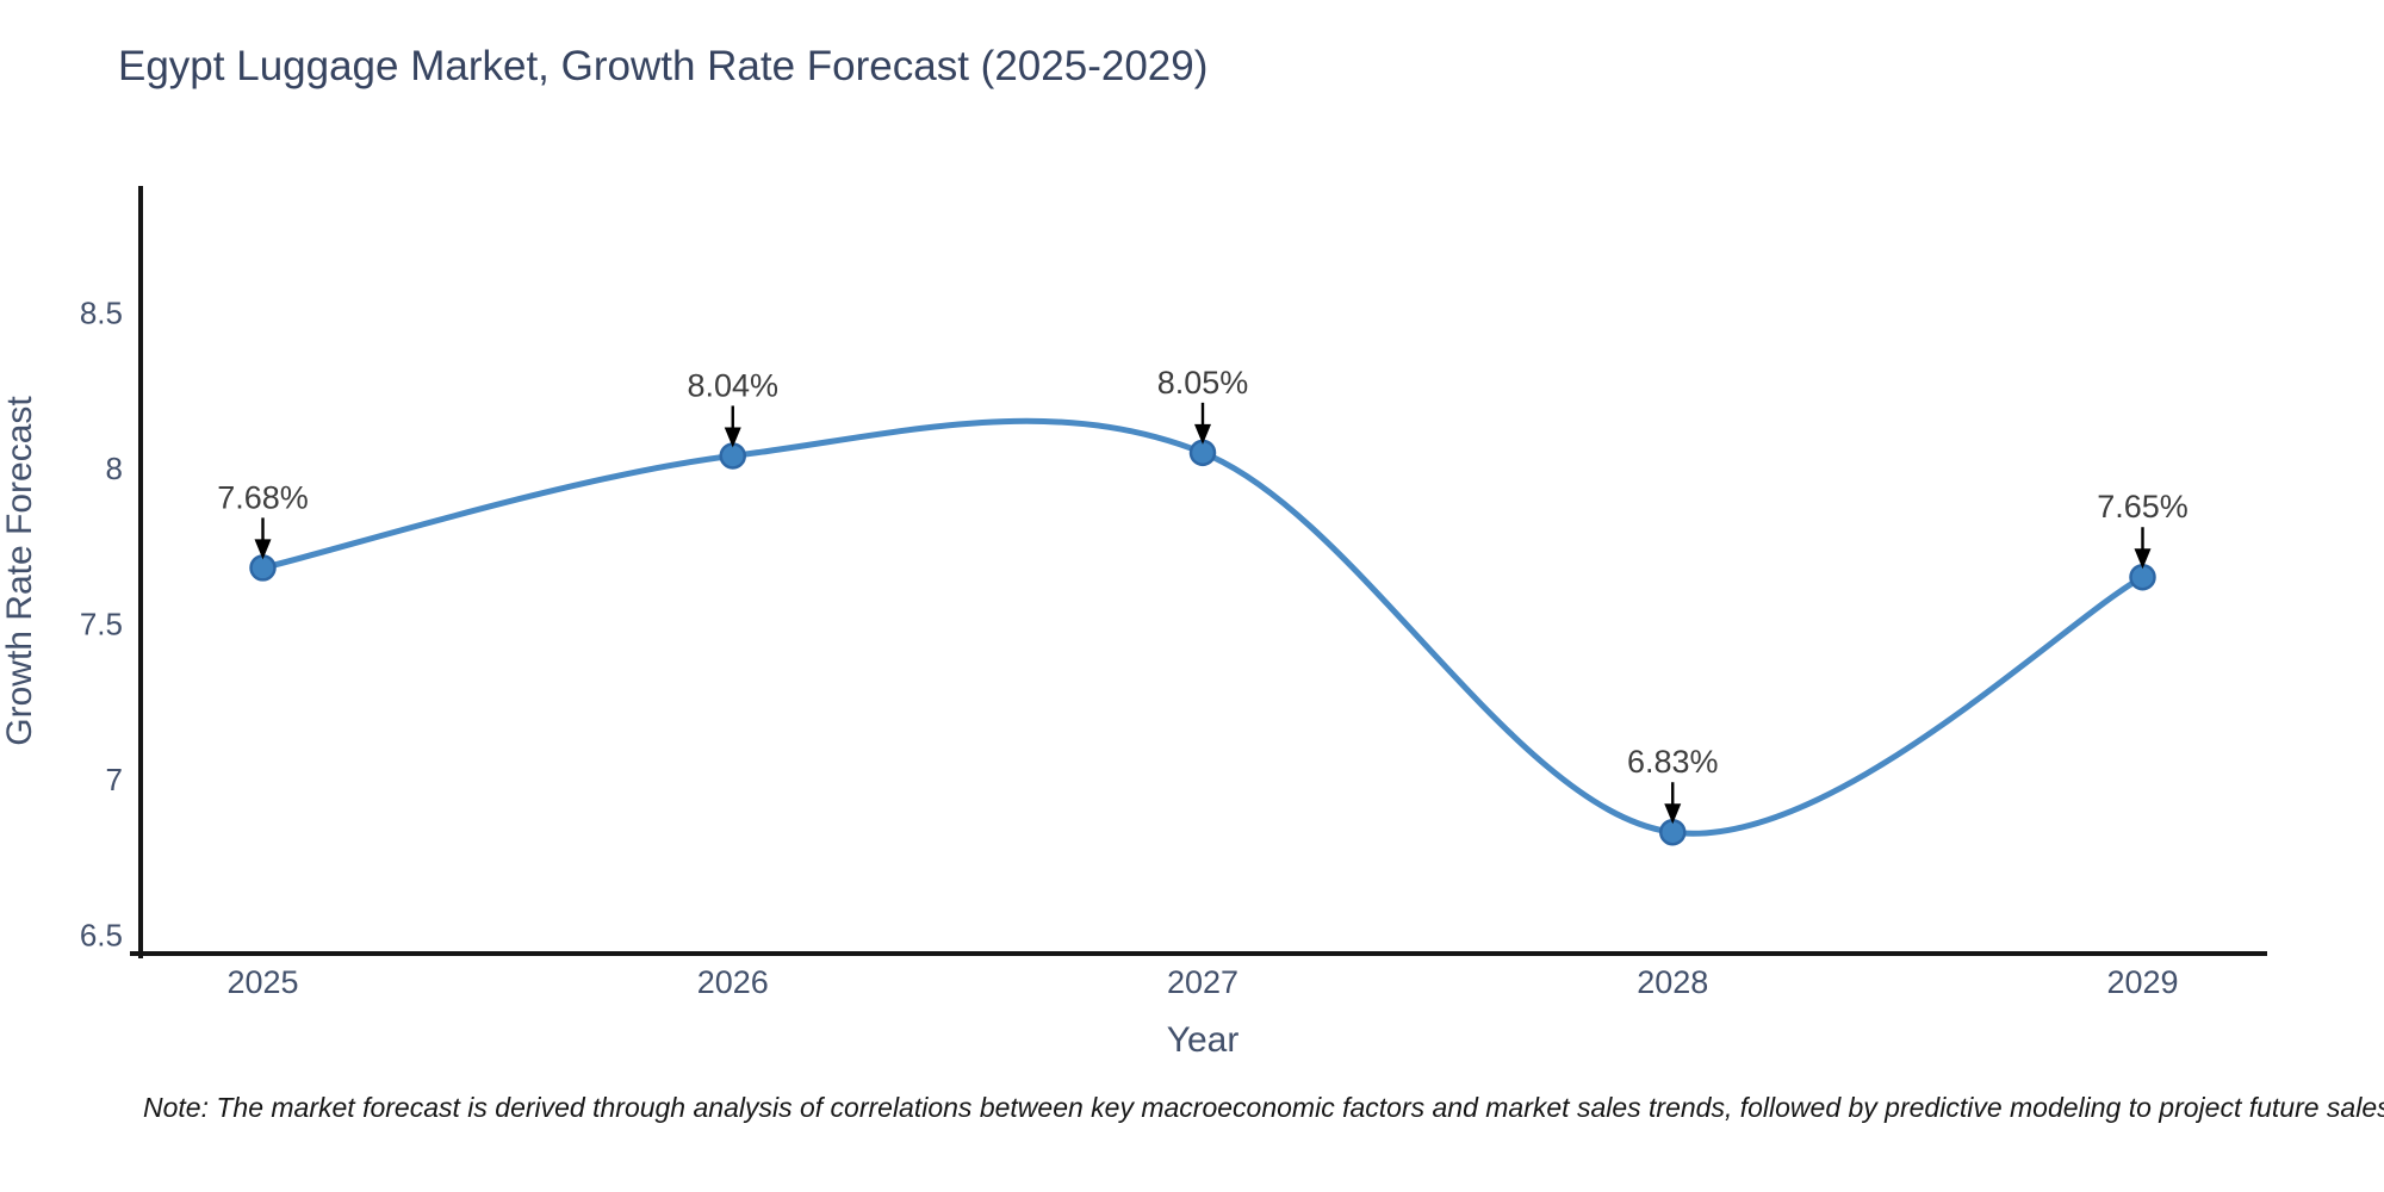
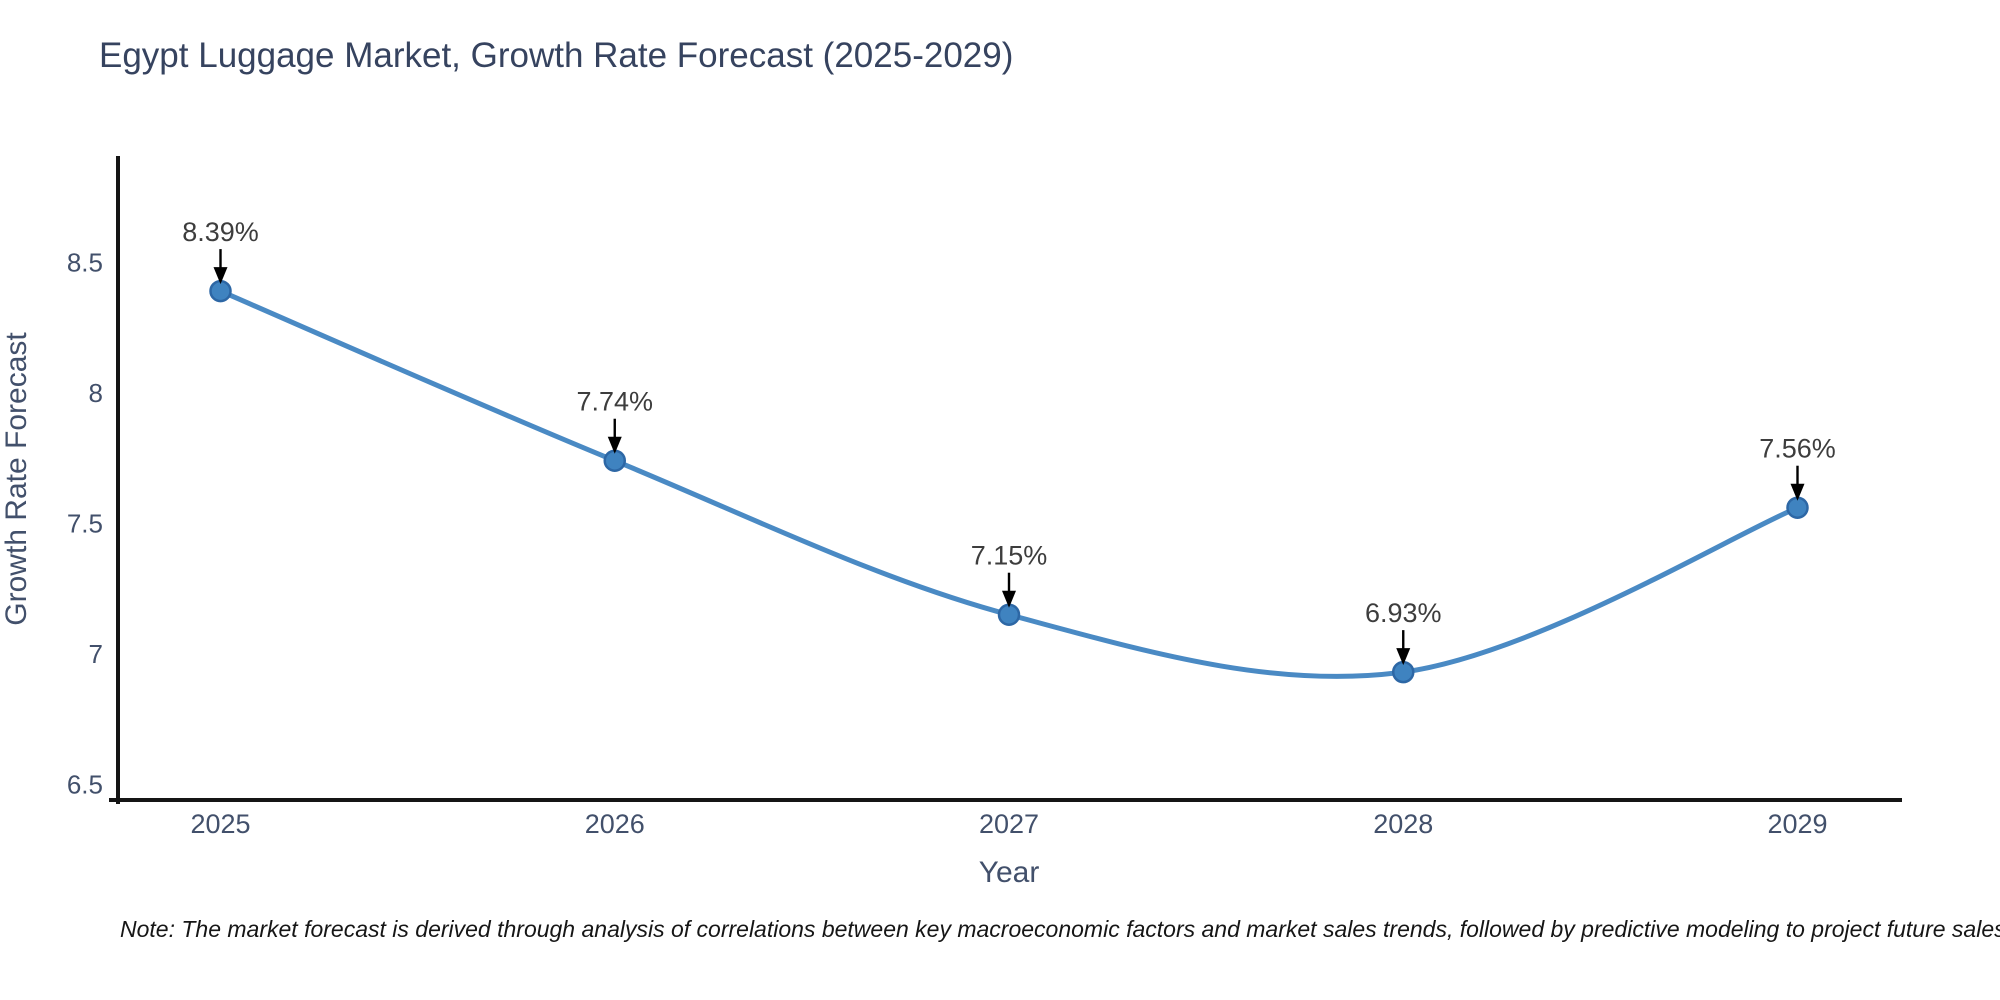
2025: 7.68% -> 8.39%
2026: 8.04% -> 7.74%
2027: 8.05% -> 7.15%
2028: 6.83% -> 6.93%
2029: 7.65% -> 7.56%
